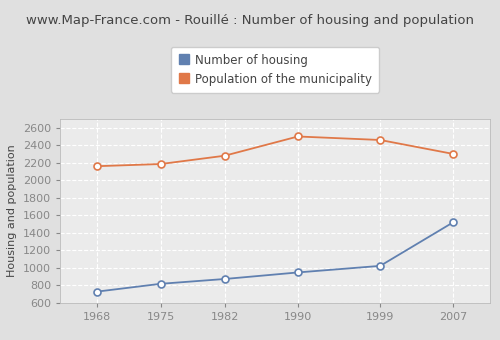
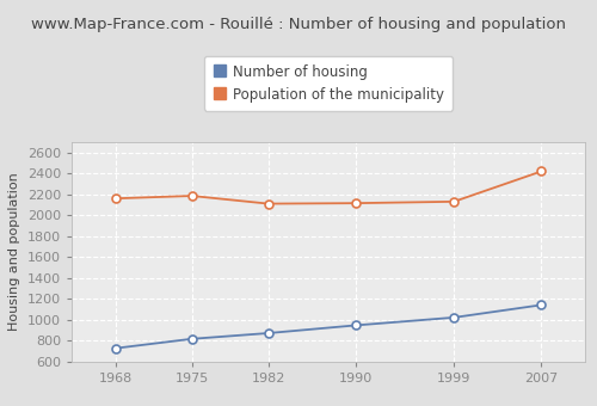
Population of the municipality/1982: 2280 -> 2110
Population of the municipality/1990: 2500 -> 2120
Population of the municipality/1999: 2460 -> 2130
Number of housing/2007: 1520 -> 1140
Population of the municipality/2007: 2300 -> 2420
